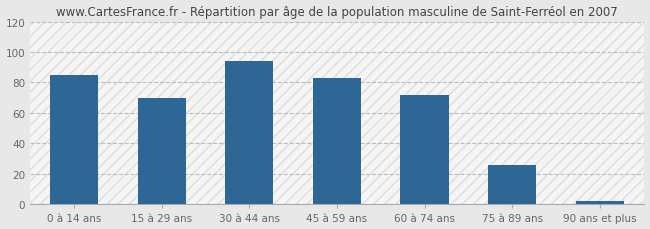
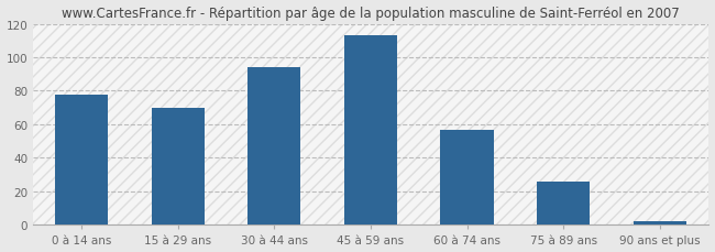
0 à 14 ans: 85 -> 78
45 à 59 ans: 83 -> 113
60 à 74 ans: 72 -> 57
